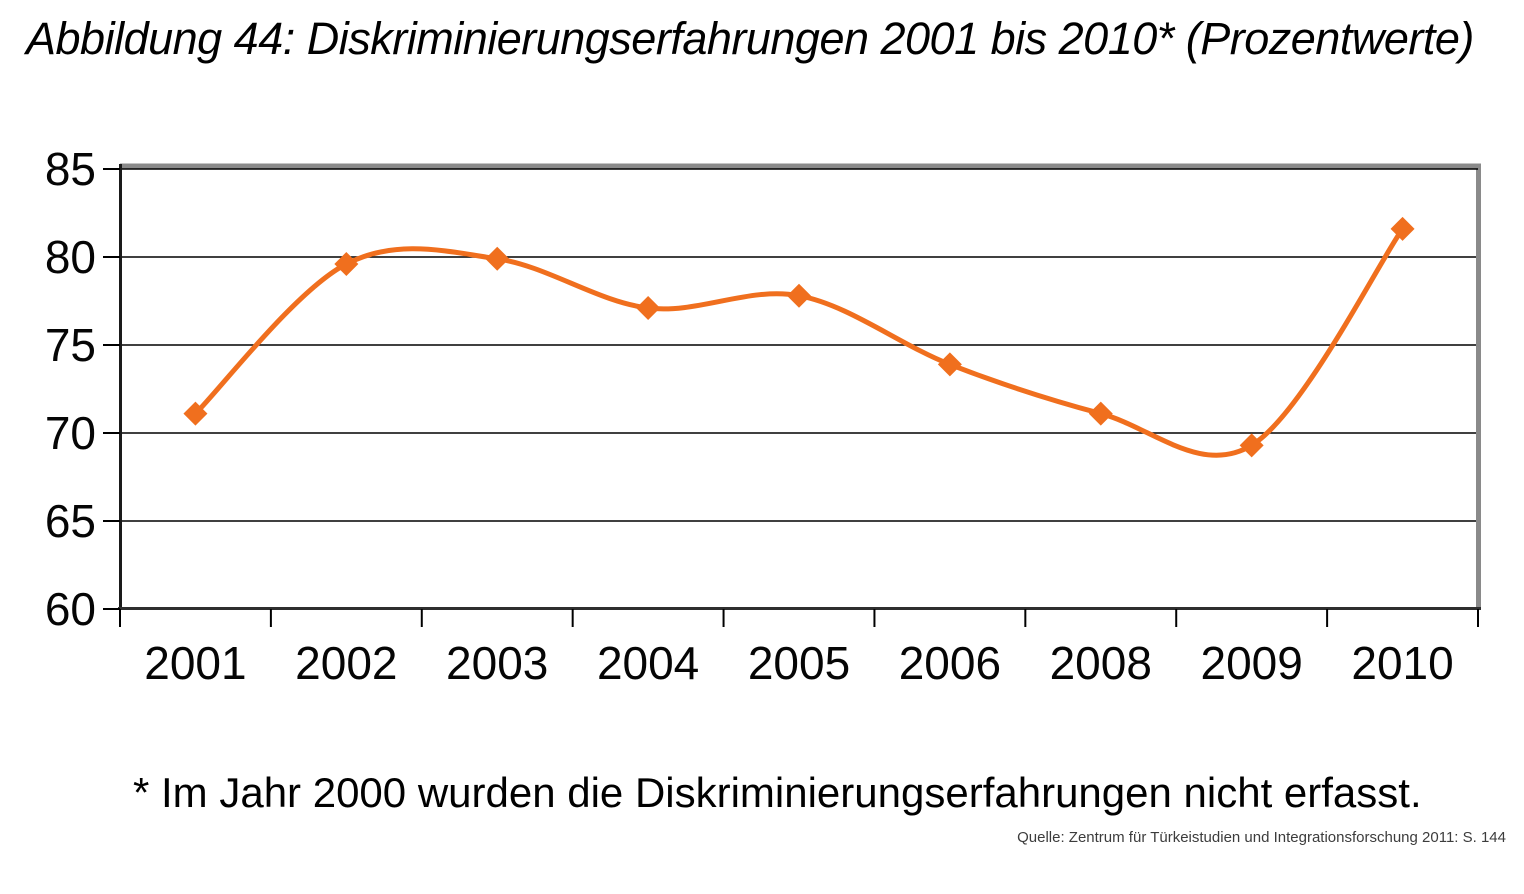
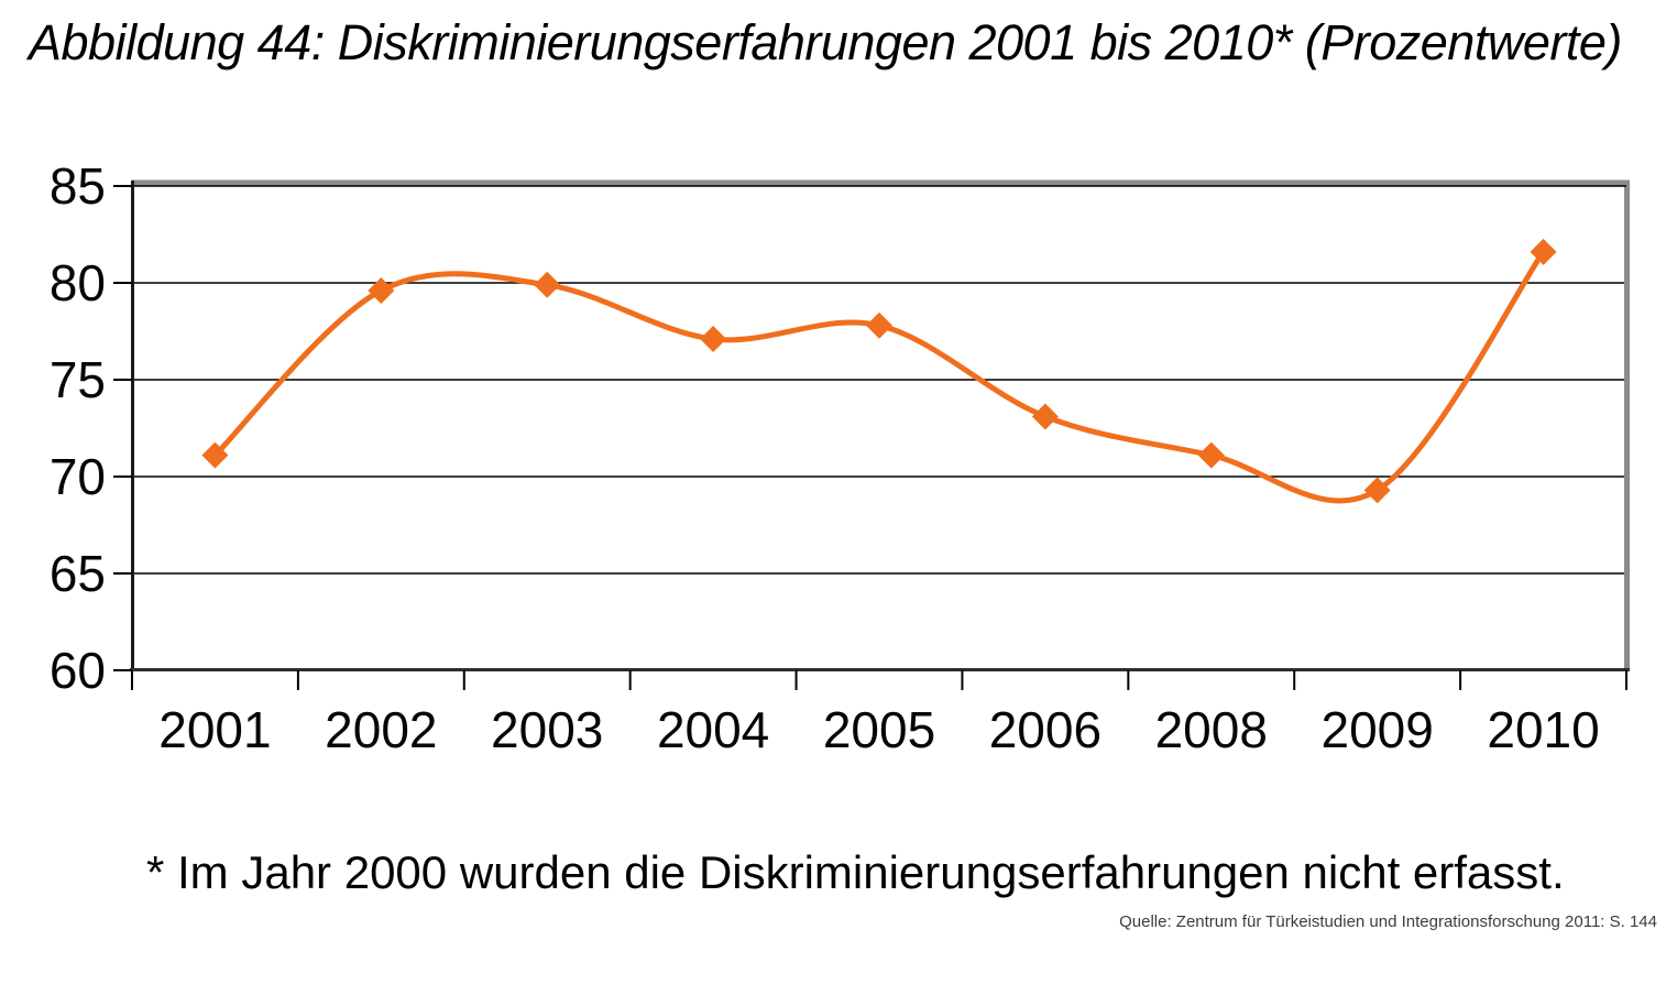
2006: 73.9 -> 73.1
